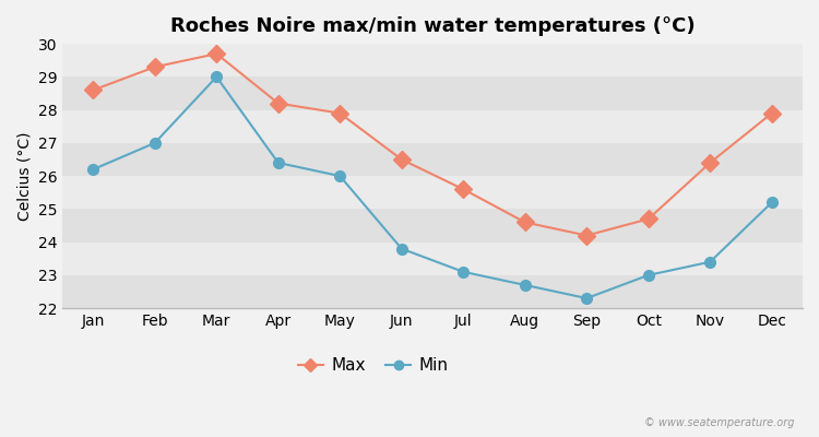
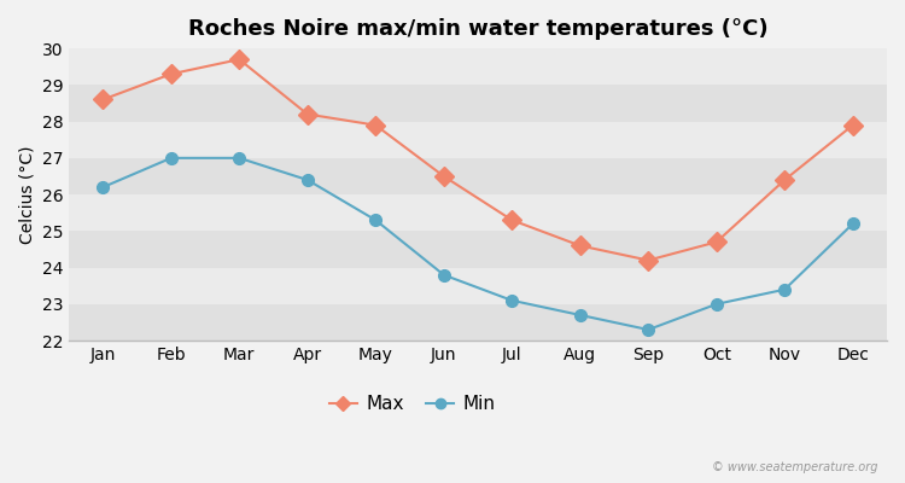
Min/Mar: 29.0 -> 27.0
Min/May: 26.0 -> 25.3
Max/Jul: 25.6 -> 25.3
